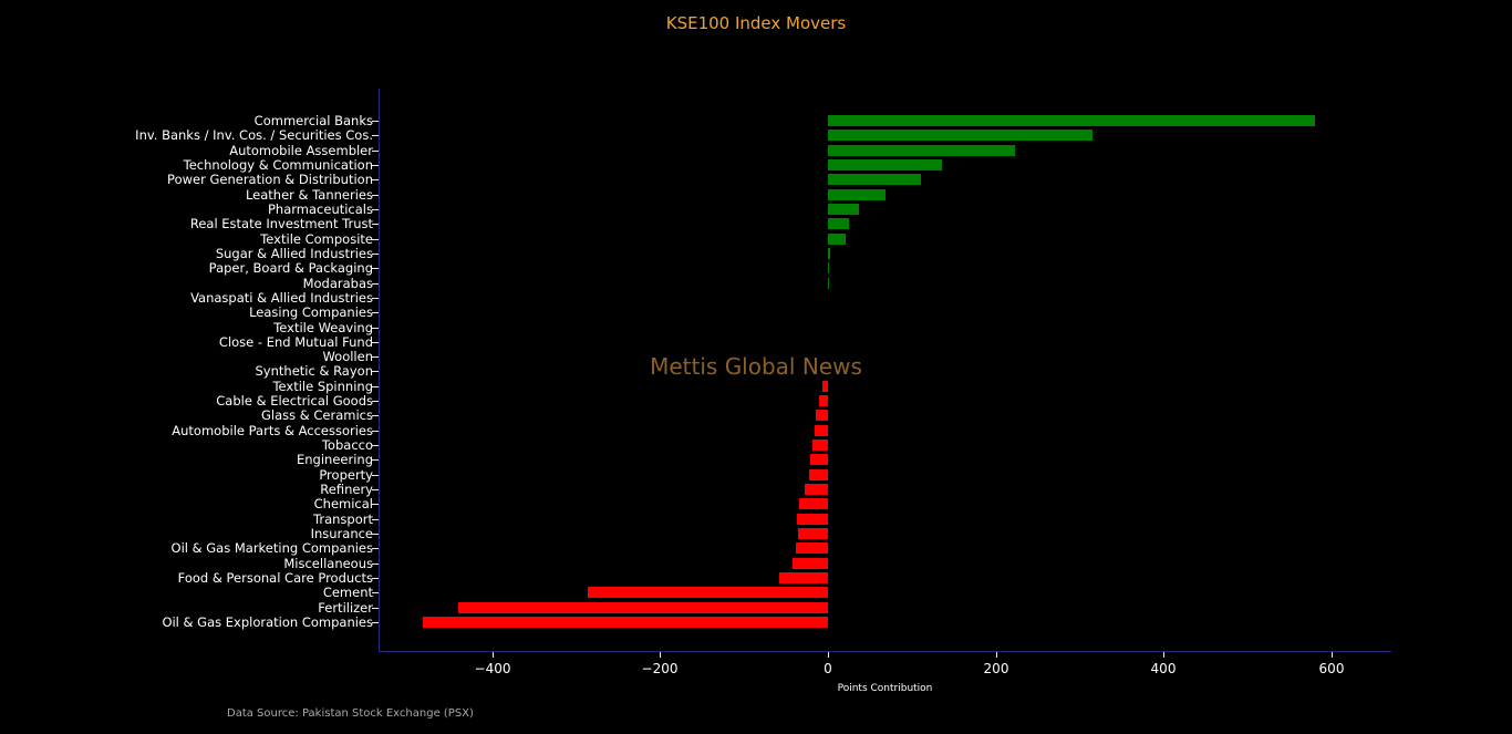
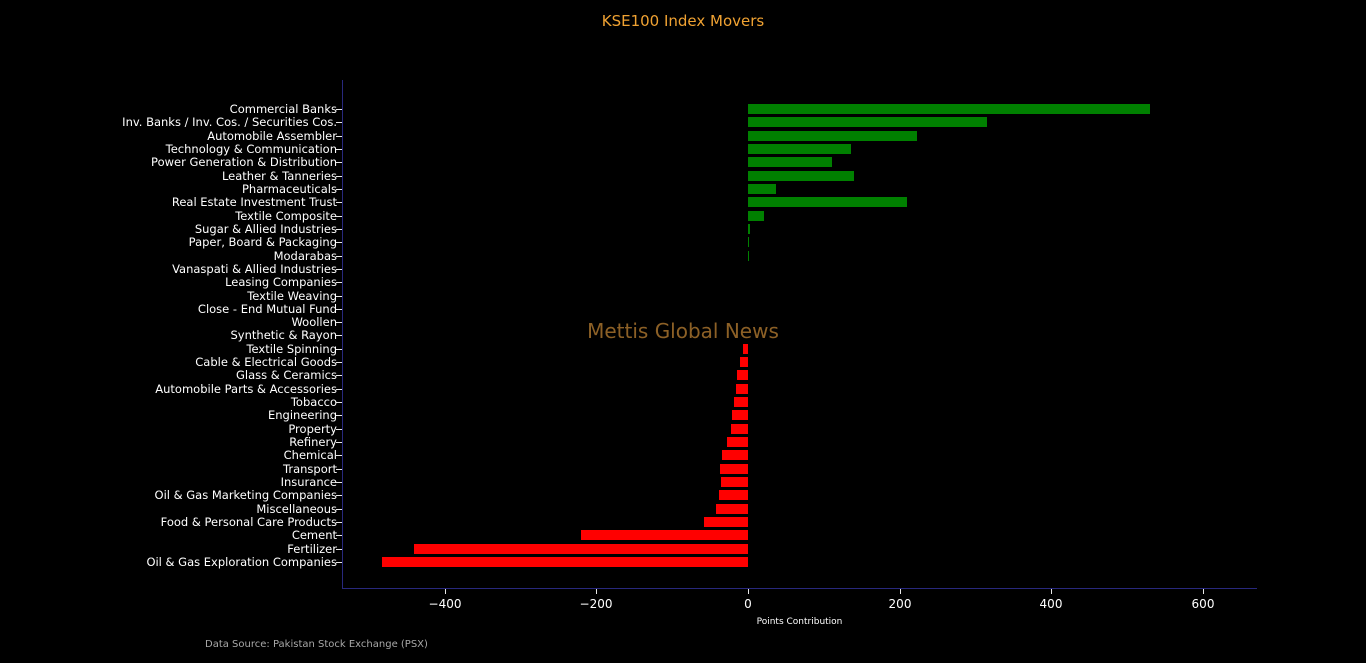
Commercial Banks: 580 -> 530
Leather & Tanneries: 70 -> 140
Real Estate Investment Trust: 20 -> 210
Cement: -290 -> -220
